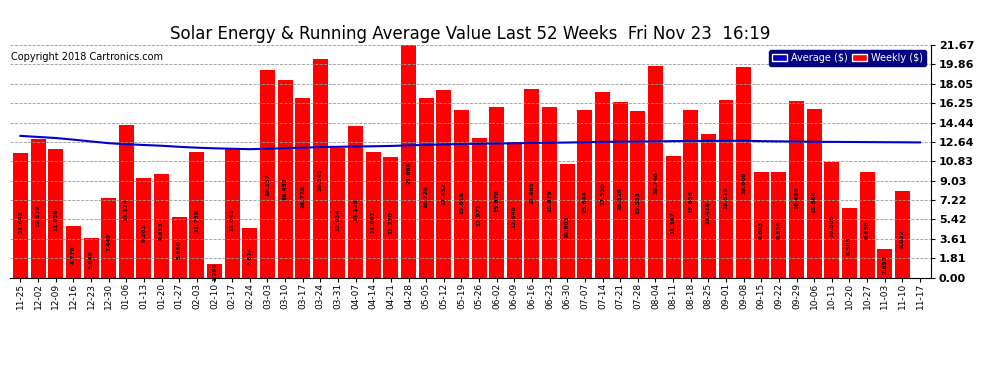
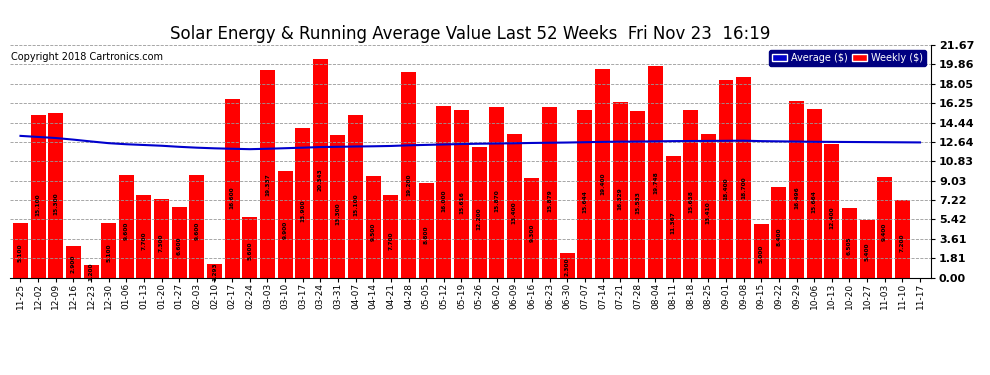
Weekly ($)/11-25: 11.6 -> 5.1
Weekly ($)/12-02: 12.9 -> 15.1
Weekly ($)/12-09: 11.9 -> 15.3
Weekly ($)/12-16: 4.8 -> 2.9
Weekly ($)/12-23: 3.6 -> 1.2
Weekly ($)/12-30: 7.4 -> 5.1
Weekly ($)/01-06: 14.2 -> 9.6
Weekly ($)/01-13: 9.3 -> 7.7
Weekly ($)/01-20: 9.6 -> 7.3
Weekly ($)/01-27: 5.7 -> 6.6
Weekly ($)/02-03: 11.7 -> 9.6
Weekly ($)/02-17: 12.0 -> 16.6
Weekly ($)/02-24: 4.6 -> 5.6
Weekly ($)/03-10: 18.5 -> 9.9
Weekly ($)/03-17: 16.7 -> 13.9
Weekly ($)/03-31: 12.0 -> 13.3
Weekly ($)/04-07: 14.1 -> 15.1
Weekly ($)/04-14: 11.7 -> 9.5
Weekly ($)/04-21: 11.3 -> 7.7
Weekly ($)/04-28: 21.7 -> 19.2
Weekly ($)/05-05: 16.7 -> 8.8
Weekly ($)/05-12: 17.5 -> 16.0
Weekly ($)/05-26: 13.0 -> 12.2
Weekly ($)/06-09: 12.6 -> 13.4
Weekly ($)/06-16: 17.6 -> 9.3
Weekly ($)/06-30: 10.6 -> 2.3
Weekly ($)/07-14: 17.3 -> 19.4
Weekly ($)/09-01: 16.6 -> 18.4
Weekly ($)/09-08: 19.6 -> 18.7
Weekly ($)/09-15: 9.8 -> 5.0
Weekly ($)/09-22: 9.8 -> 8.4
Weekly ($)/10-13: 10.8 -> 12.4
Weekly ($)/10-27: 9.8 -> 5.4
Weekly ($)/11-03: 2.7 -> 9.4
Weekly ($)/11-10: 8.0 -> 7.2
